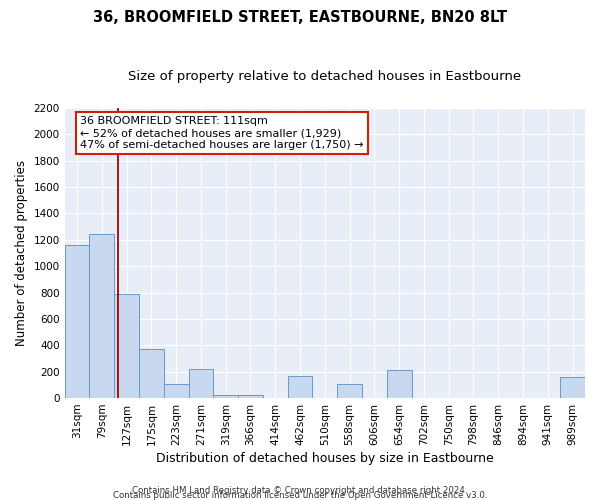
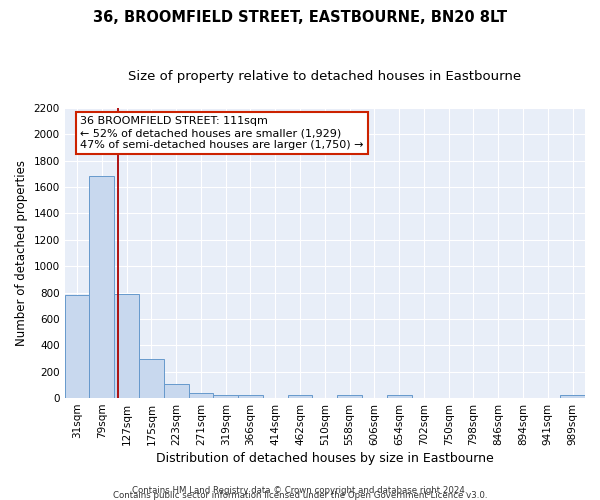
31sqm: 1160 -> 780
79sqm: 1240 -> 1680
175sqm: 370 -> 300
271sqm: 220 -> 40
462sqm: 170 -> 20
558sqm: 110 -> 20
654sqm: 210 -> 20
989sqm: 160 -> 20
